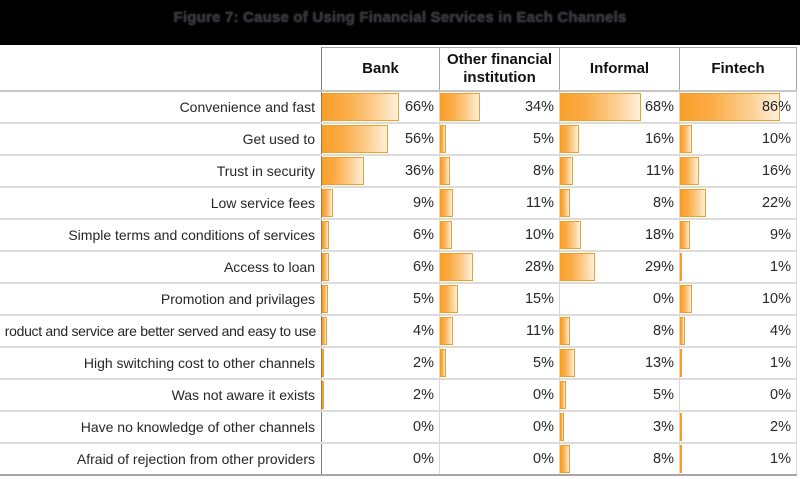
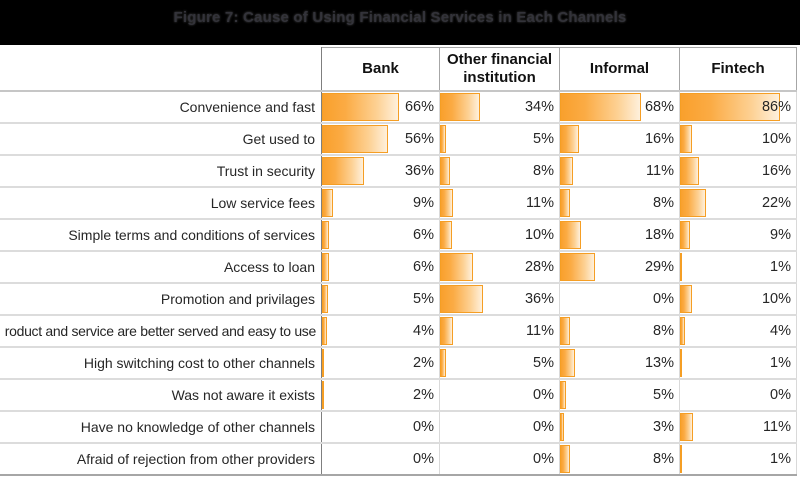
Other financial institution/Promotion and privilages: 15% -> 36%
Fintech/Have no knowledge of other channels: 2% -> 11%
